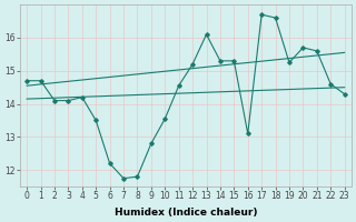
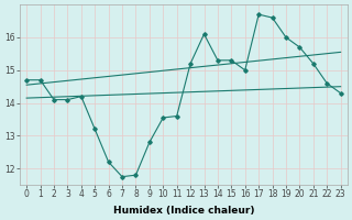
5: 13.50 -> 13.20
11: 14.55 -> 13.60
16: 13.10 -> 15.00
19: 15.25 -> 16.00
21: 15.60 -> 15.20
